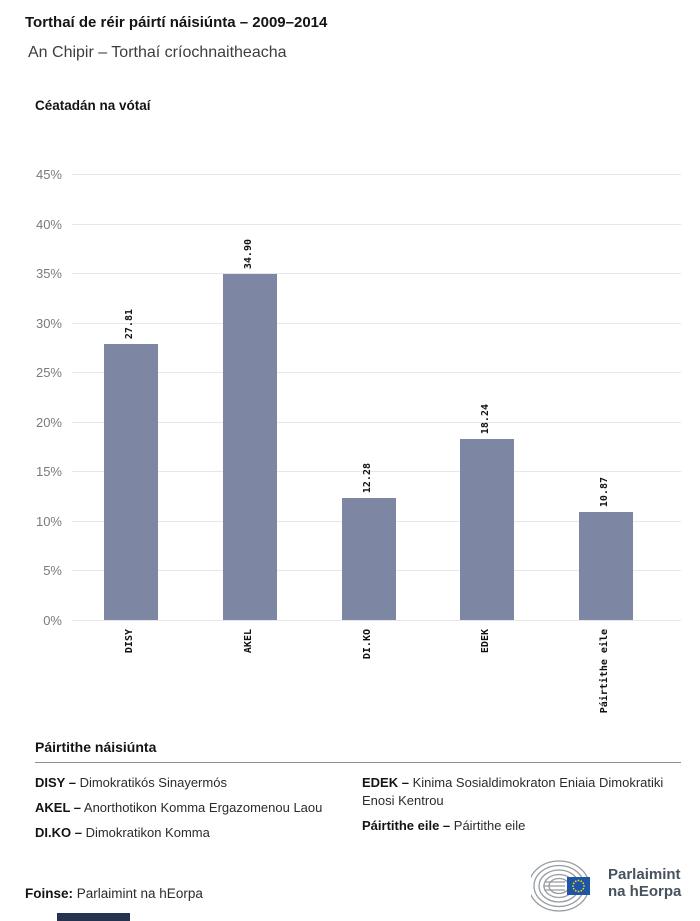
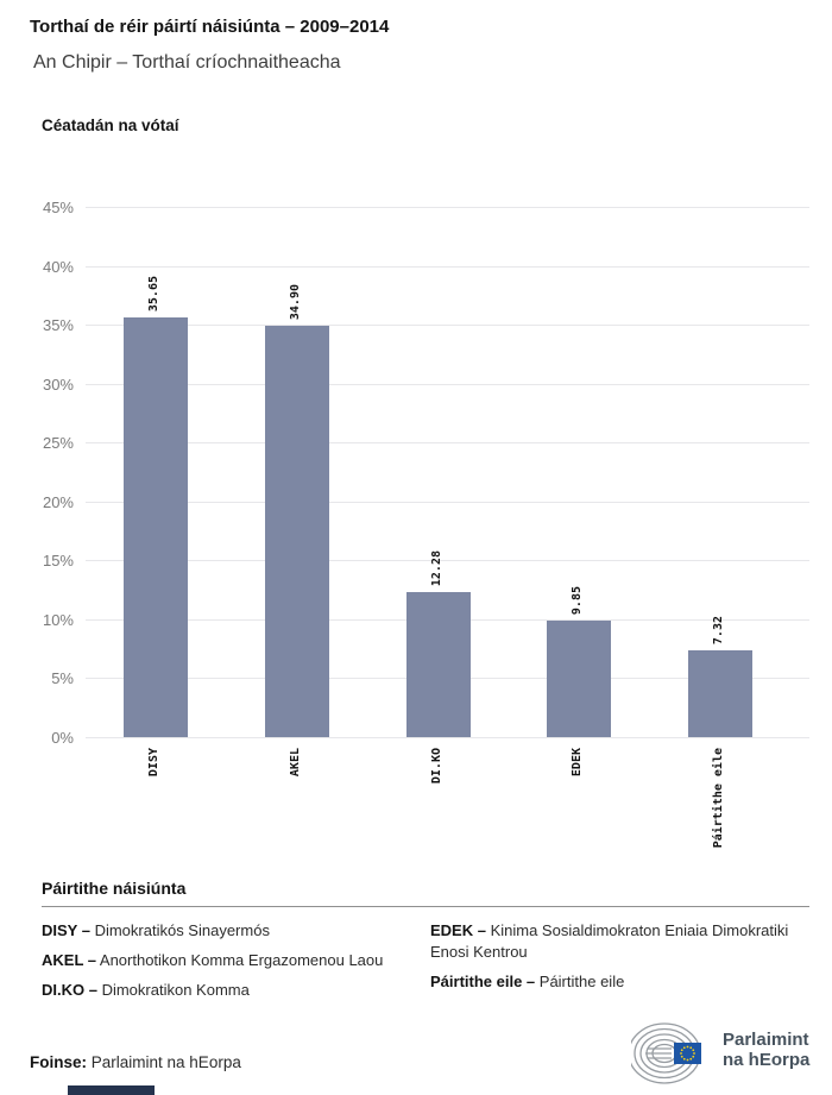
DISY: 27.81 -> 35.65
EDEK: 18.24 -> 9.85
Páirtithe eile: 10.87 -> 7.32
